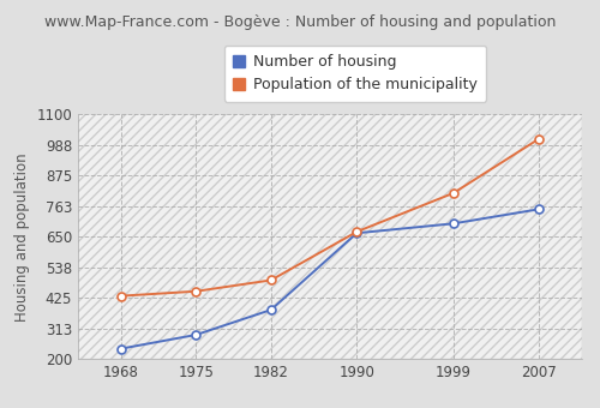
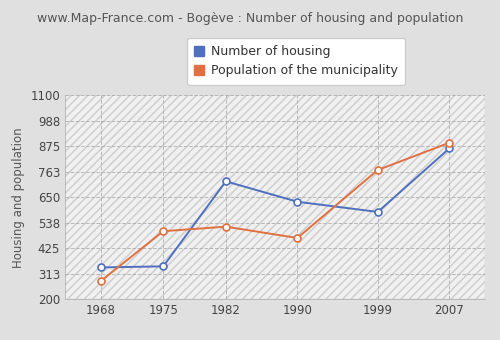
Number of housing/1968: 238 -> 340
Population of the municipality/1968: 432 -> 280
Number of housing/1975: 289 -> 345
Population of the municipality/1975: 449 -> 500
Number of housing/1982: 381 -> 720
Population of the municipality/1982: 490 -> 520
Number of housing/1990: 663 -> 630
Population of the municipality/1990: 668 -> 470
Number of housing/1999: 698 -> 585
Population of the municipality/1999: 810 -> 770
Number of housing/2007: 751 -> 865
Population of the municipality/2007: 1010 -> 890
